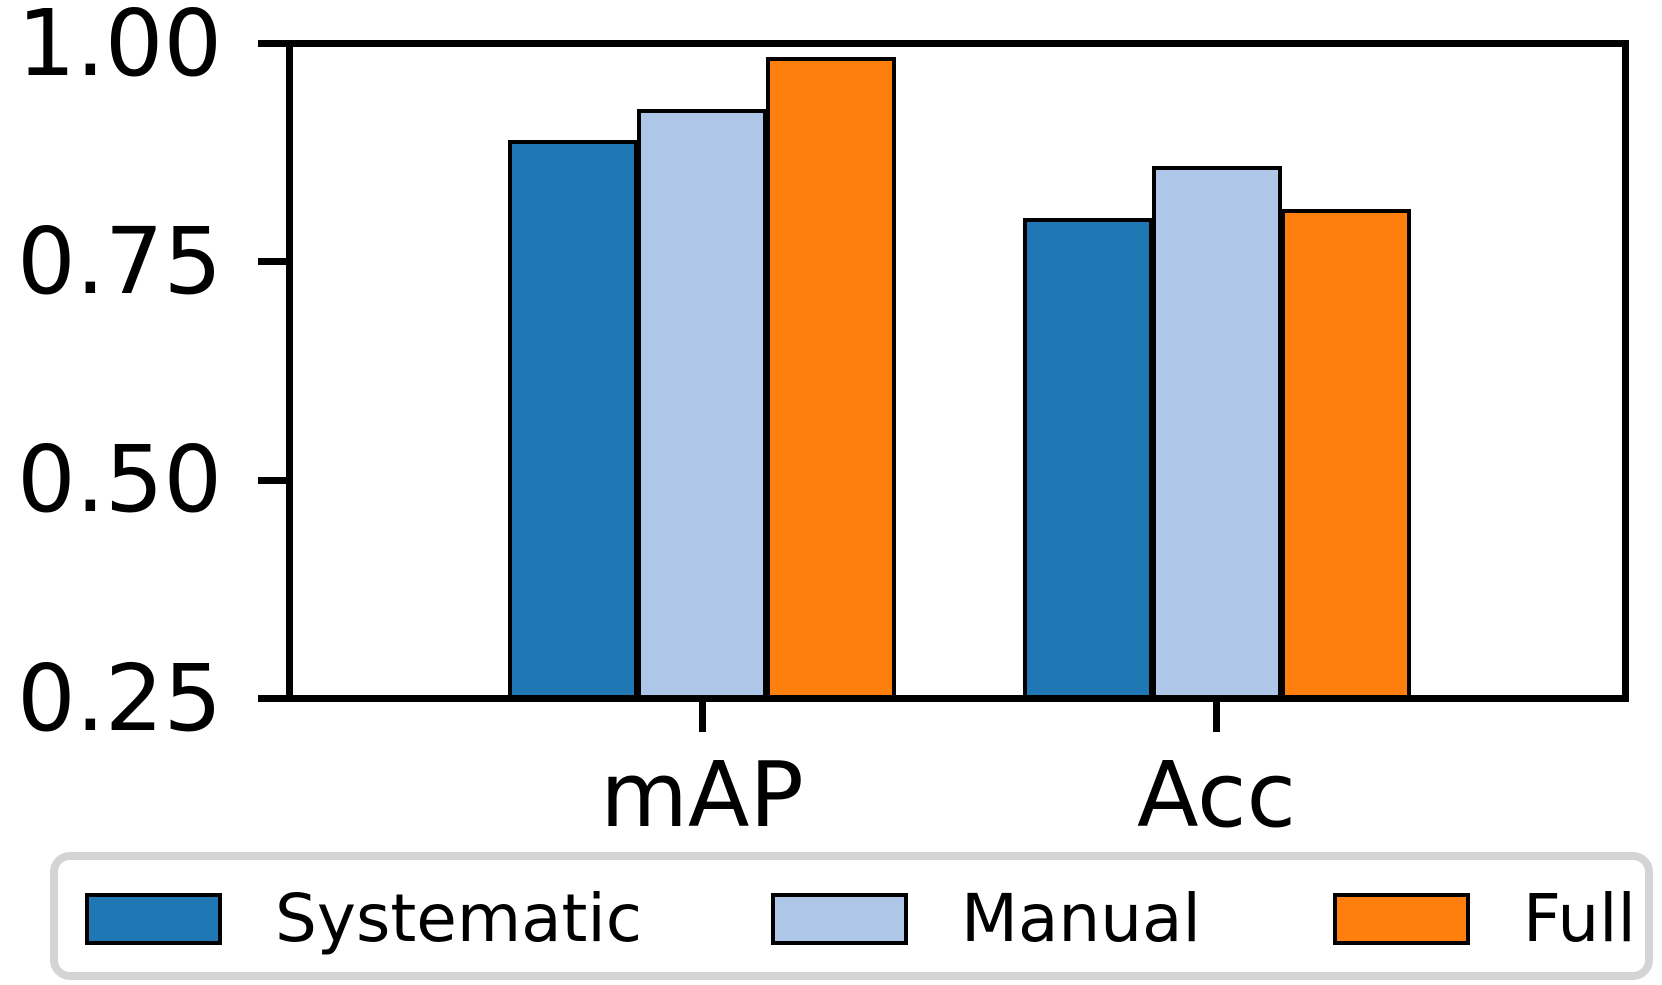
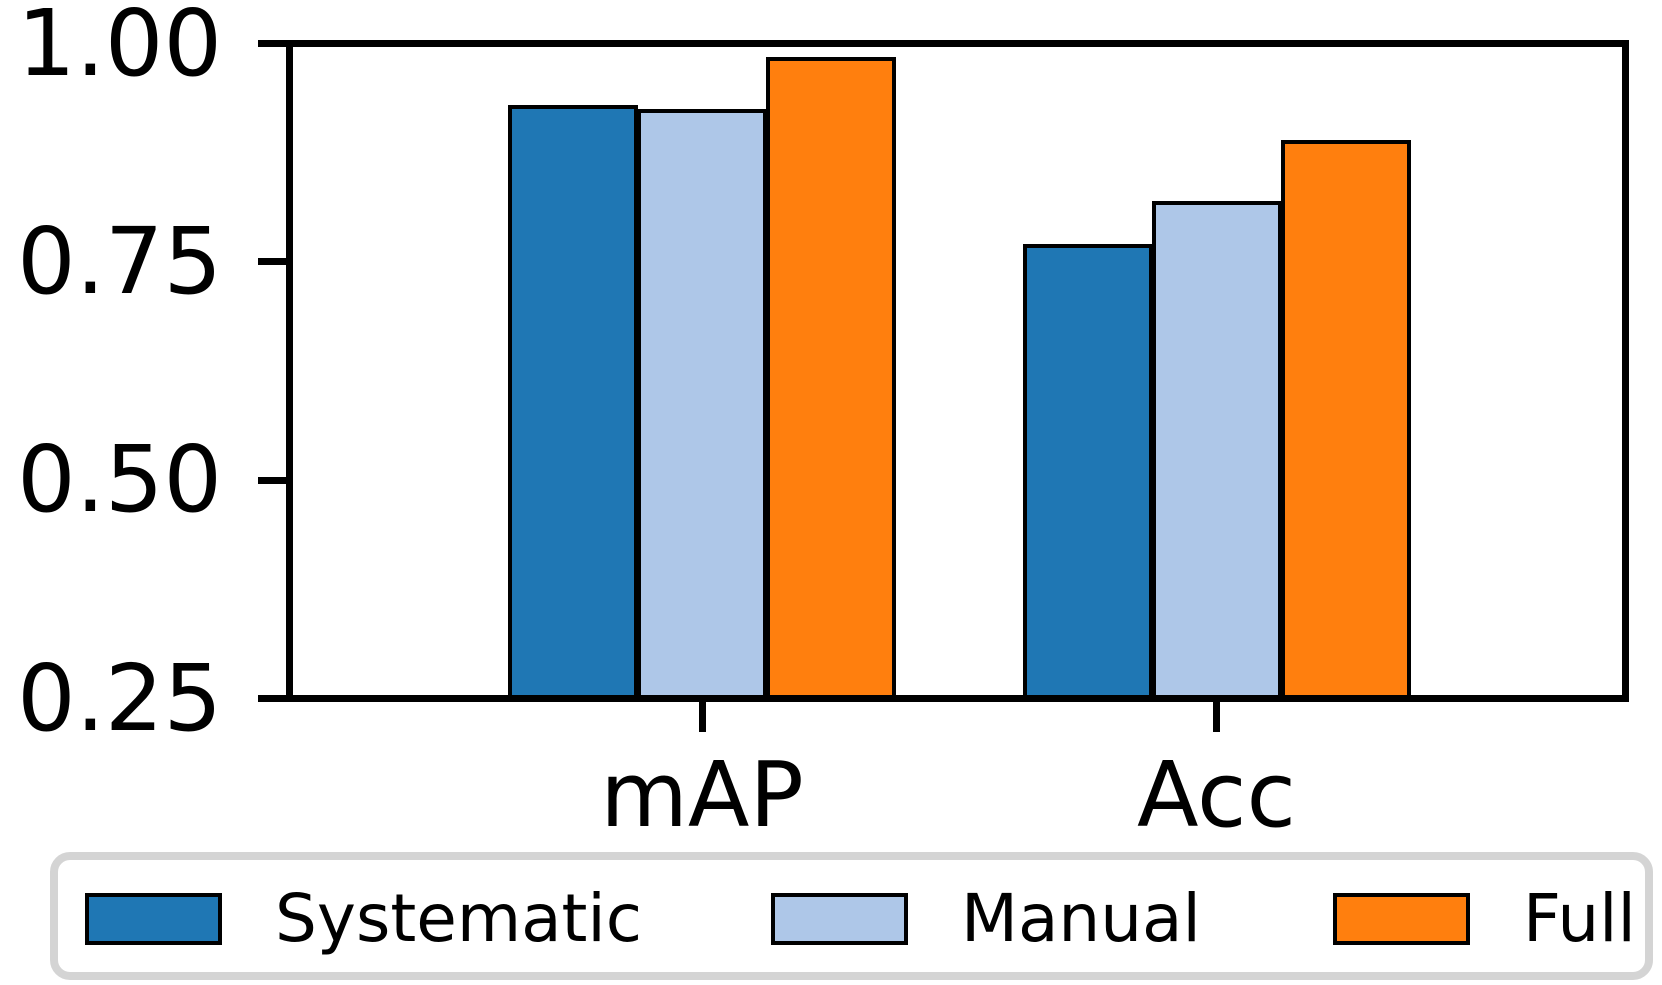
Systematic/mAP: 0.89 -> 0.93
Systematic/Acc: 0.80 -> 0.77
Manual/Acc: 0.86 -> 0.82
Full/Acc: 0.81 -> 0.89
